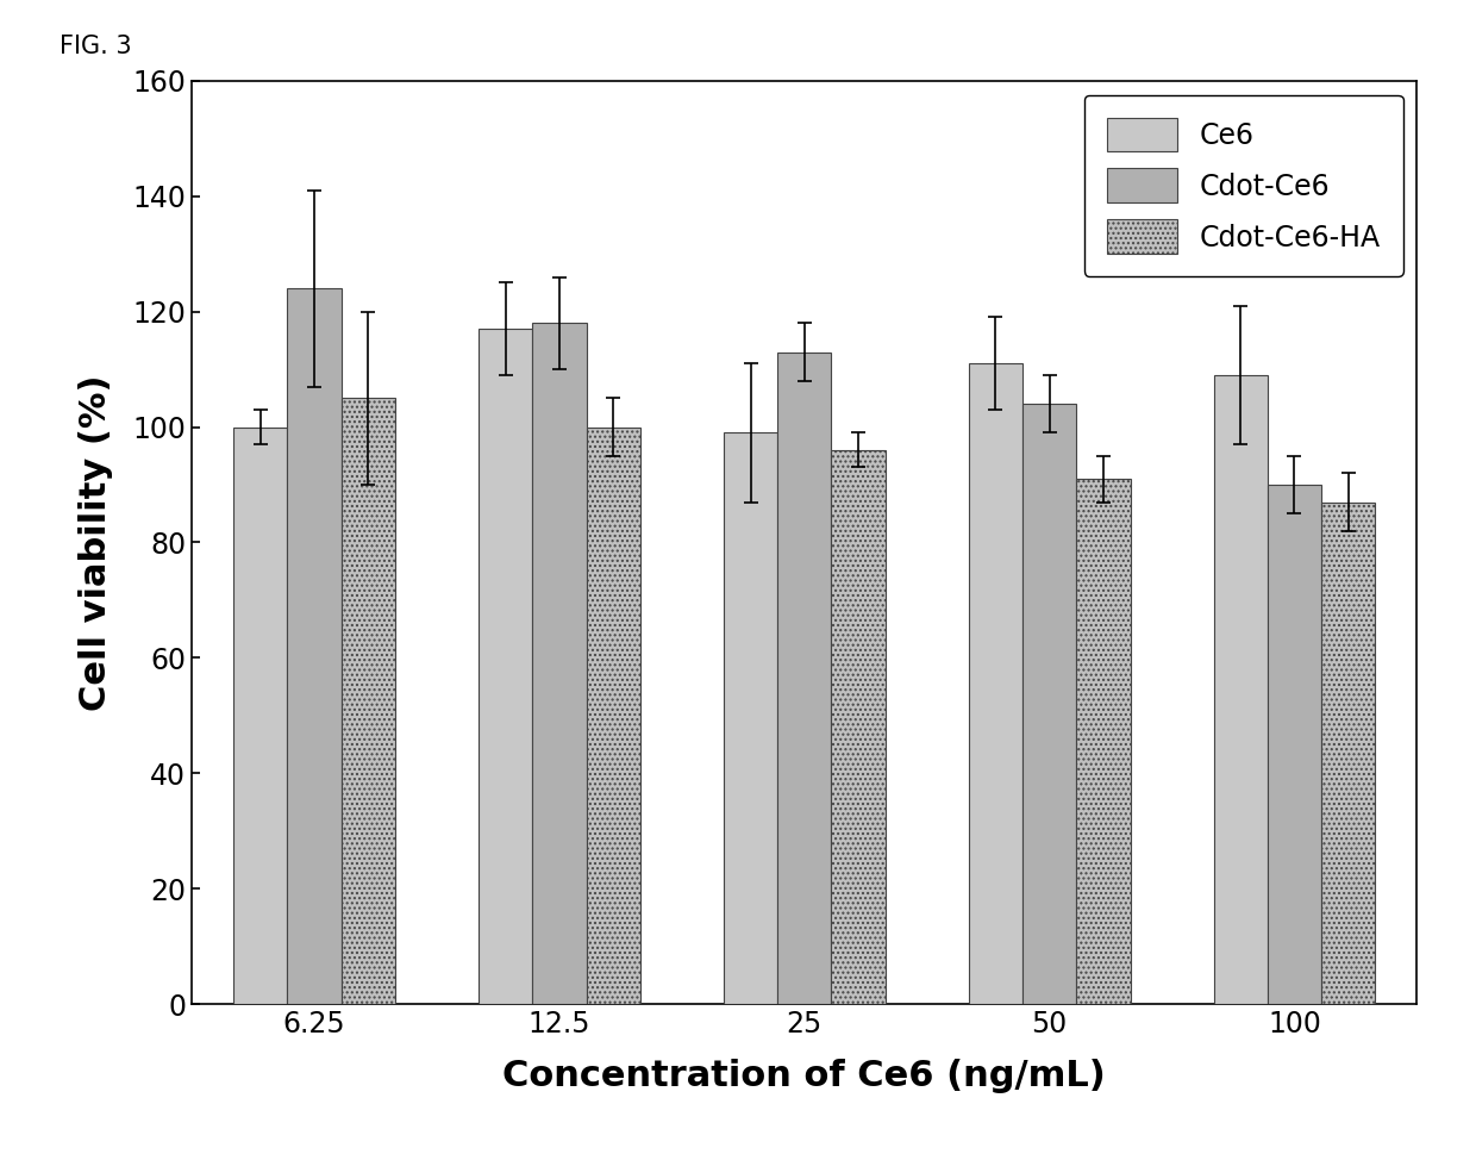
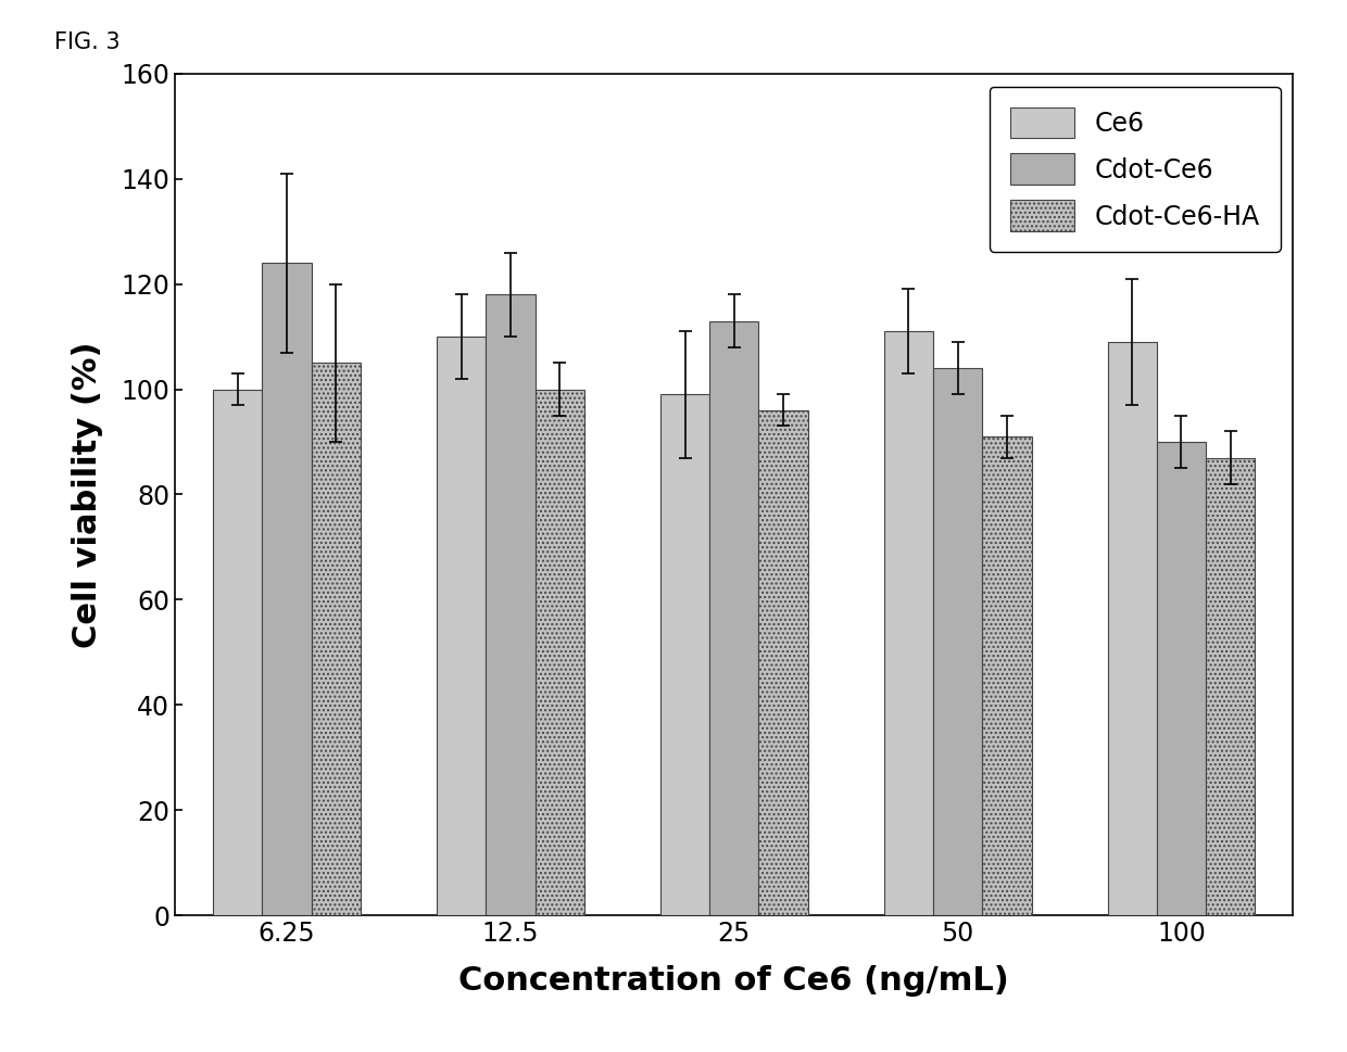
Ce6/12.5: 117 -> 110
